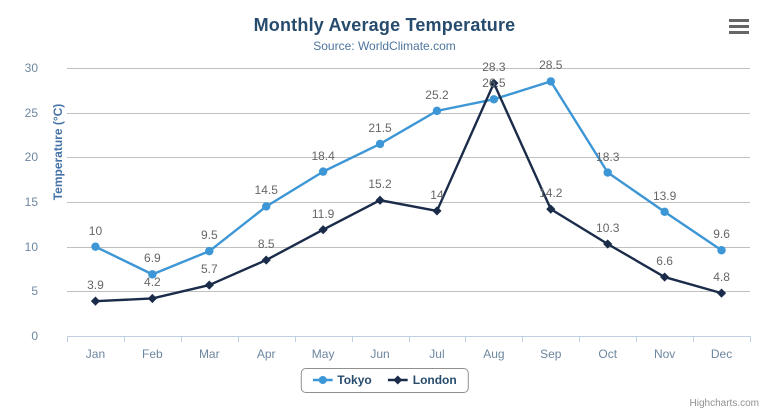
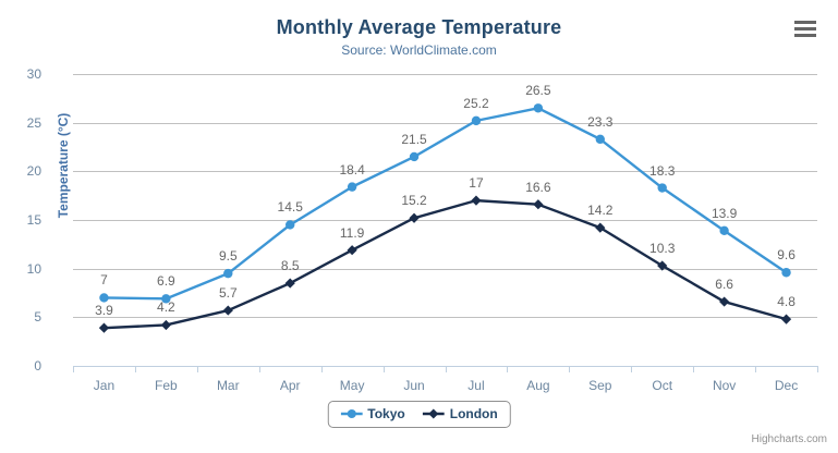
Tokyo/Jan: 10 -> 7
London/Jul: 14 -> 17
London/Aug: 28.3 -> 16.6
Tokyo/Sep: 28.5 -> 23.3
